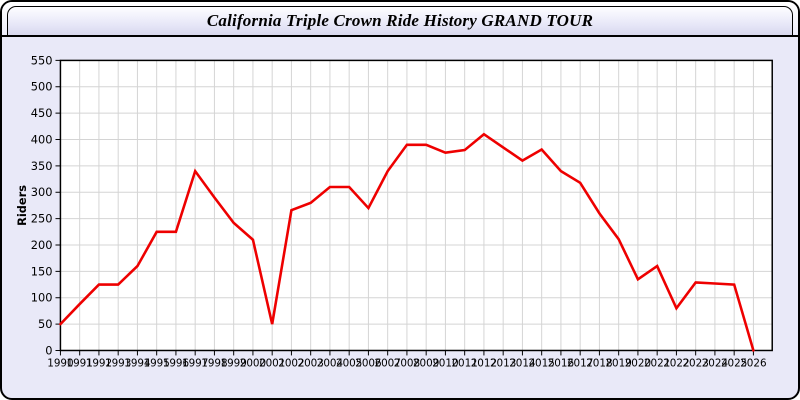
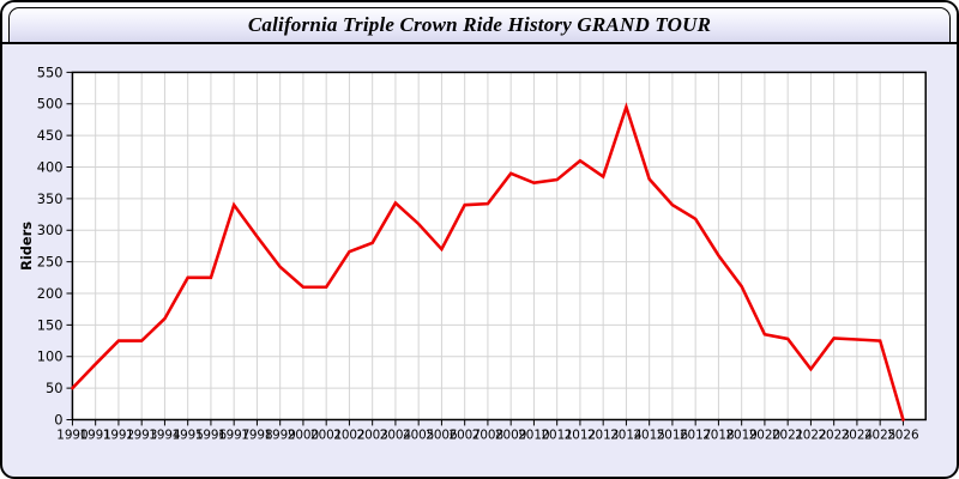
2001: 50 -> 210
2004: 310 -> 340
2008: 390 -> 340
2014: 360 -> 500
2021: 160 -> 130
